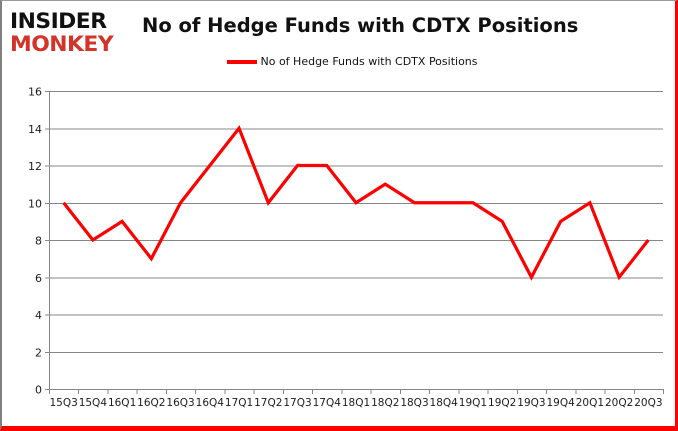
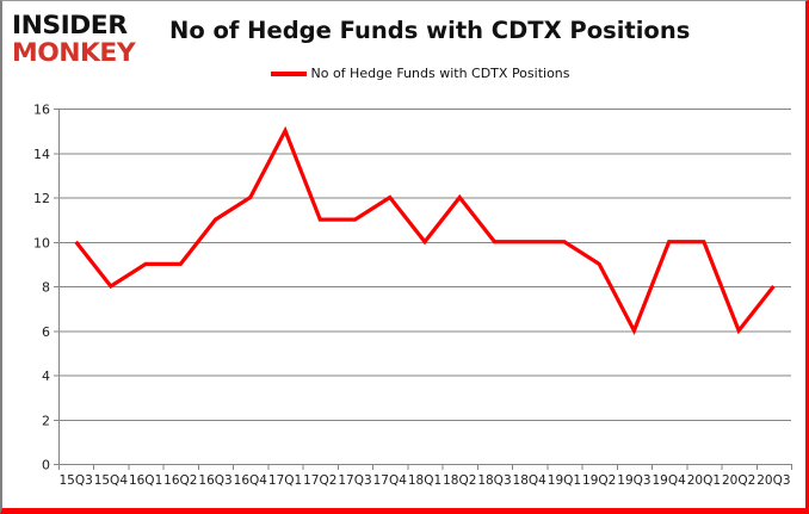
16Q2: 7 -> 9
16Q3: 10 -> 11
17Q1: 14 -> 15
17Q2: 10 -> 11
17Q3: 12 -> 11
18Q2: 11 -> 12
19Q4: 9 -> 10
